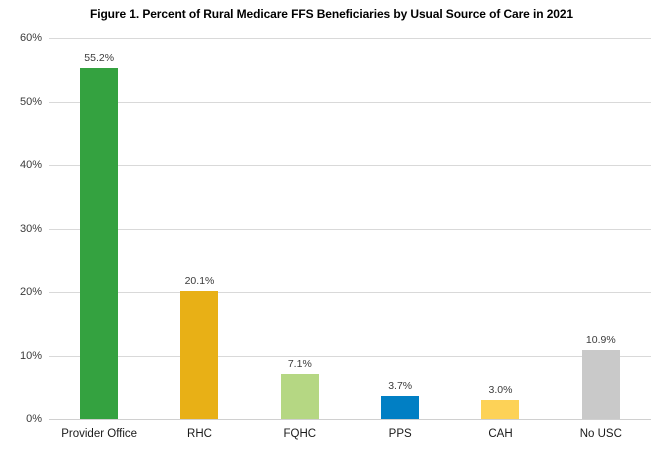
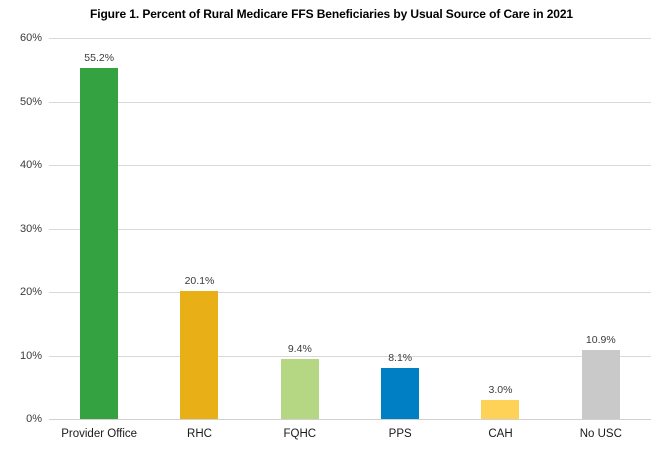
FQHC: 7.1% -> 9.4%
PPS: 3.7% -> 8.1%
